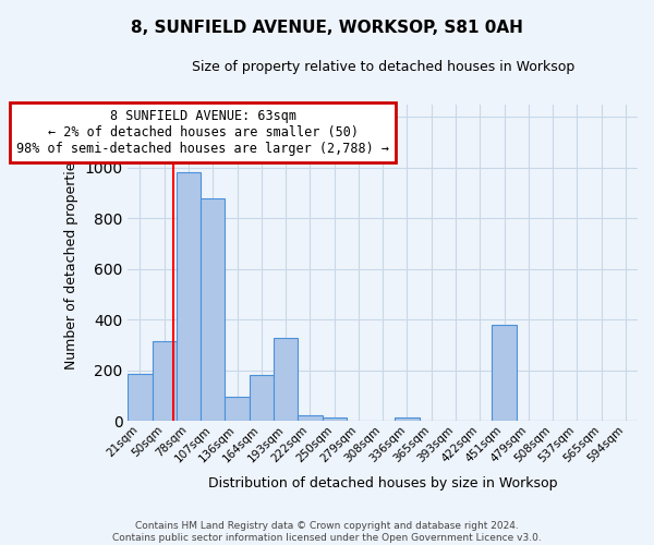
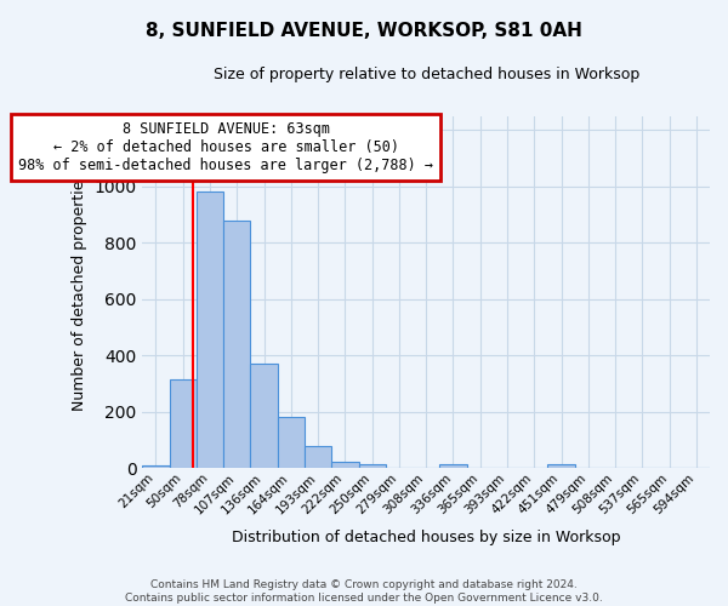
21sqm: 185 -> 10
136sqm: 95 -> 370
193sqm: 330 -> 80
451sqm: 380 -> 12
